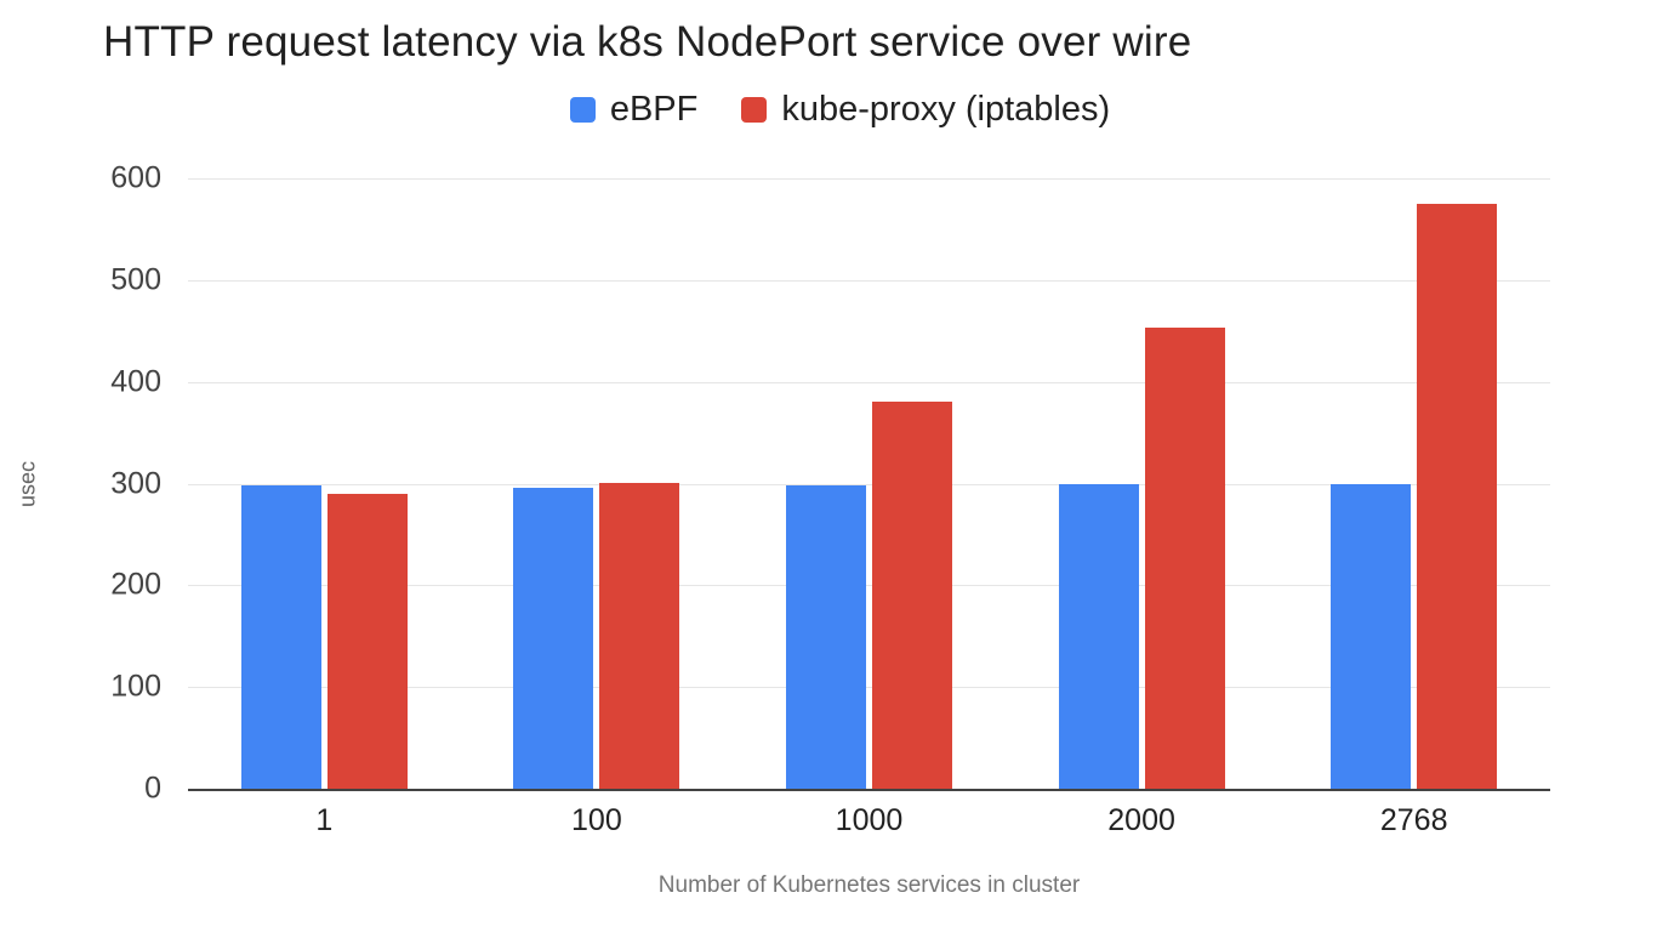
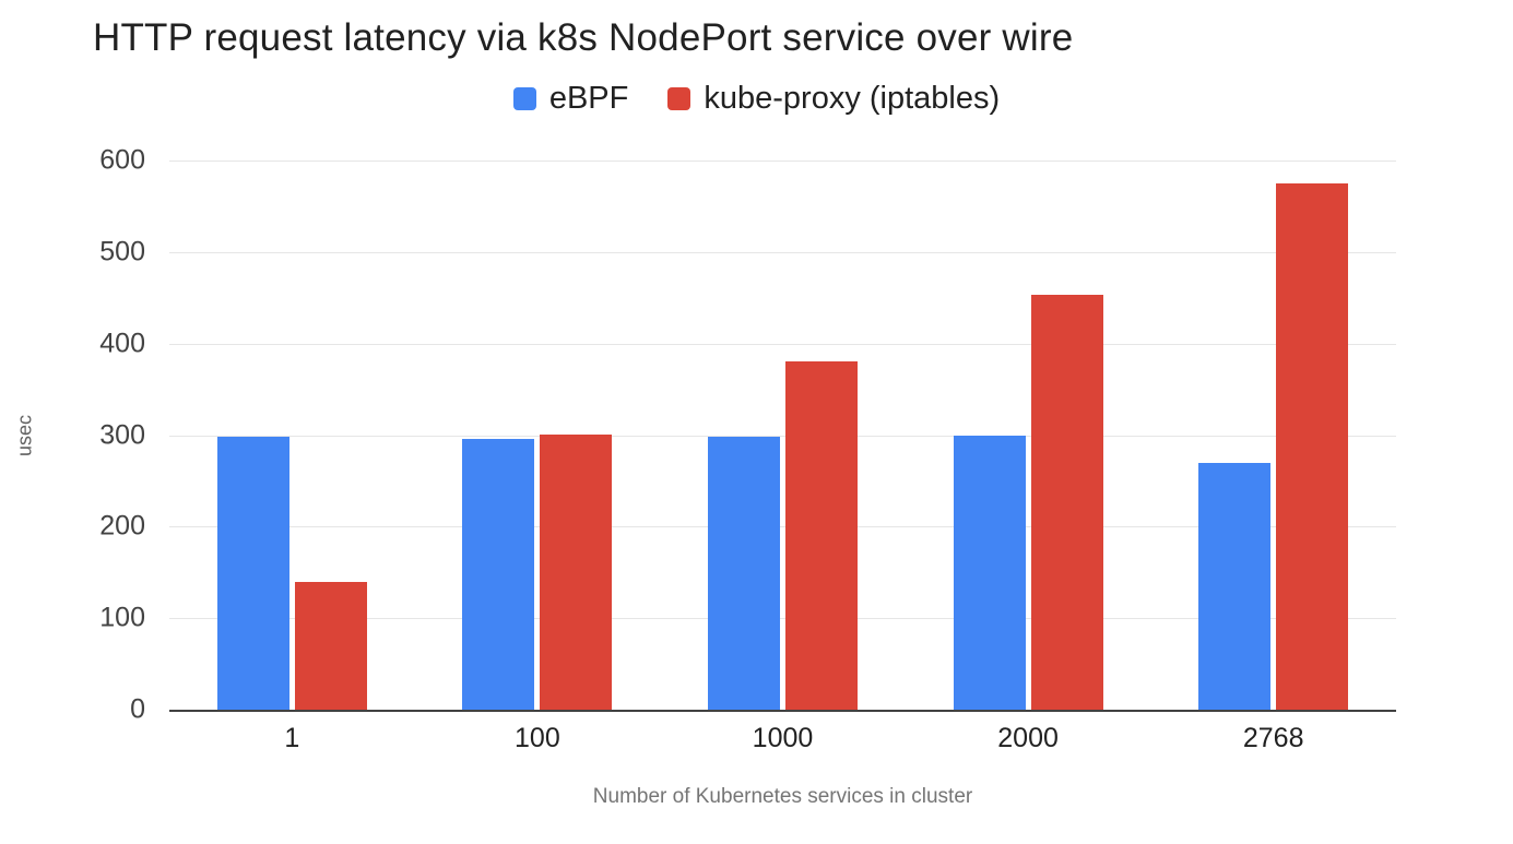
kube-proxy (iptables)/1: 290 -> 140
eBPF/2768: 300 -> 270
